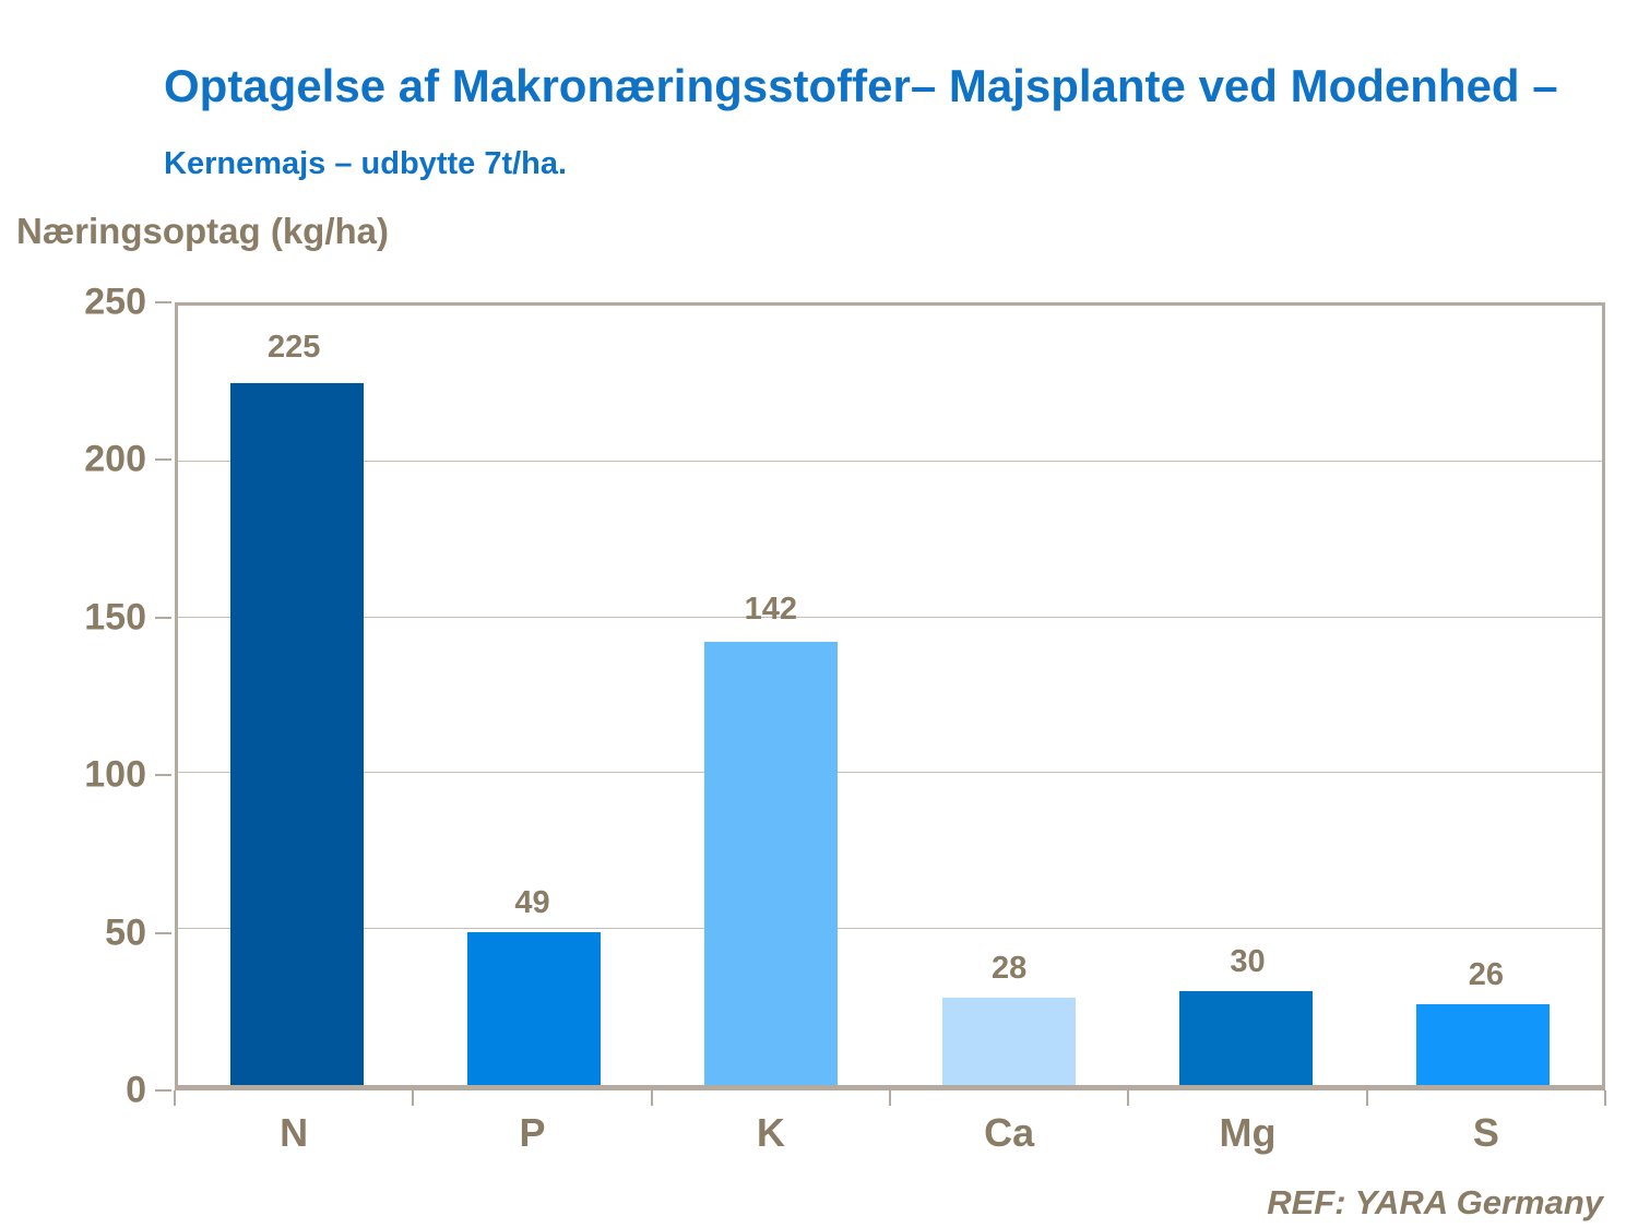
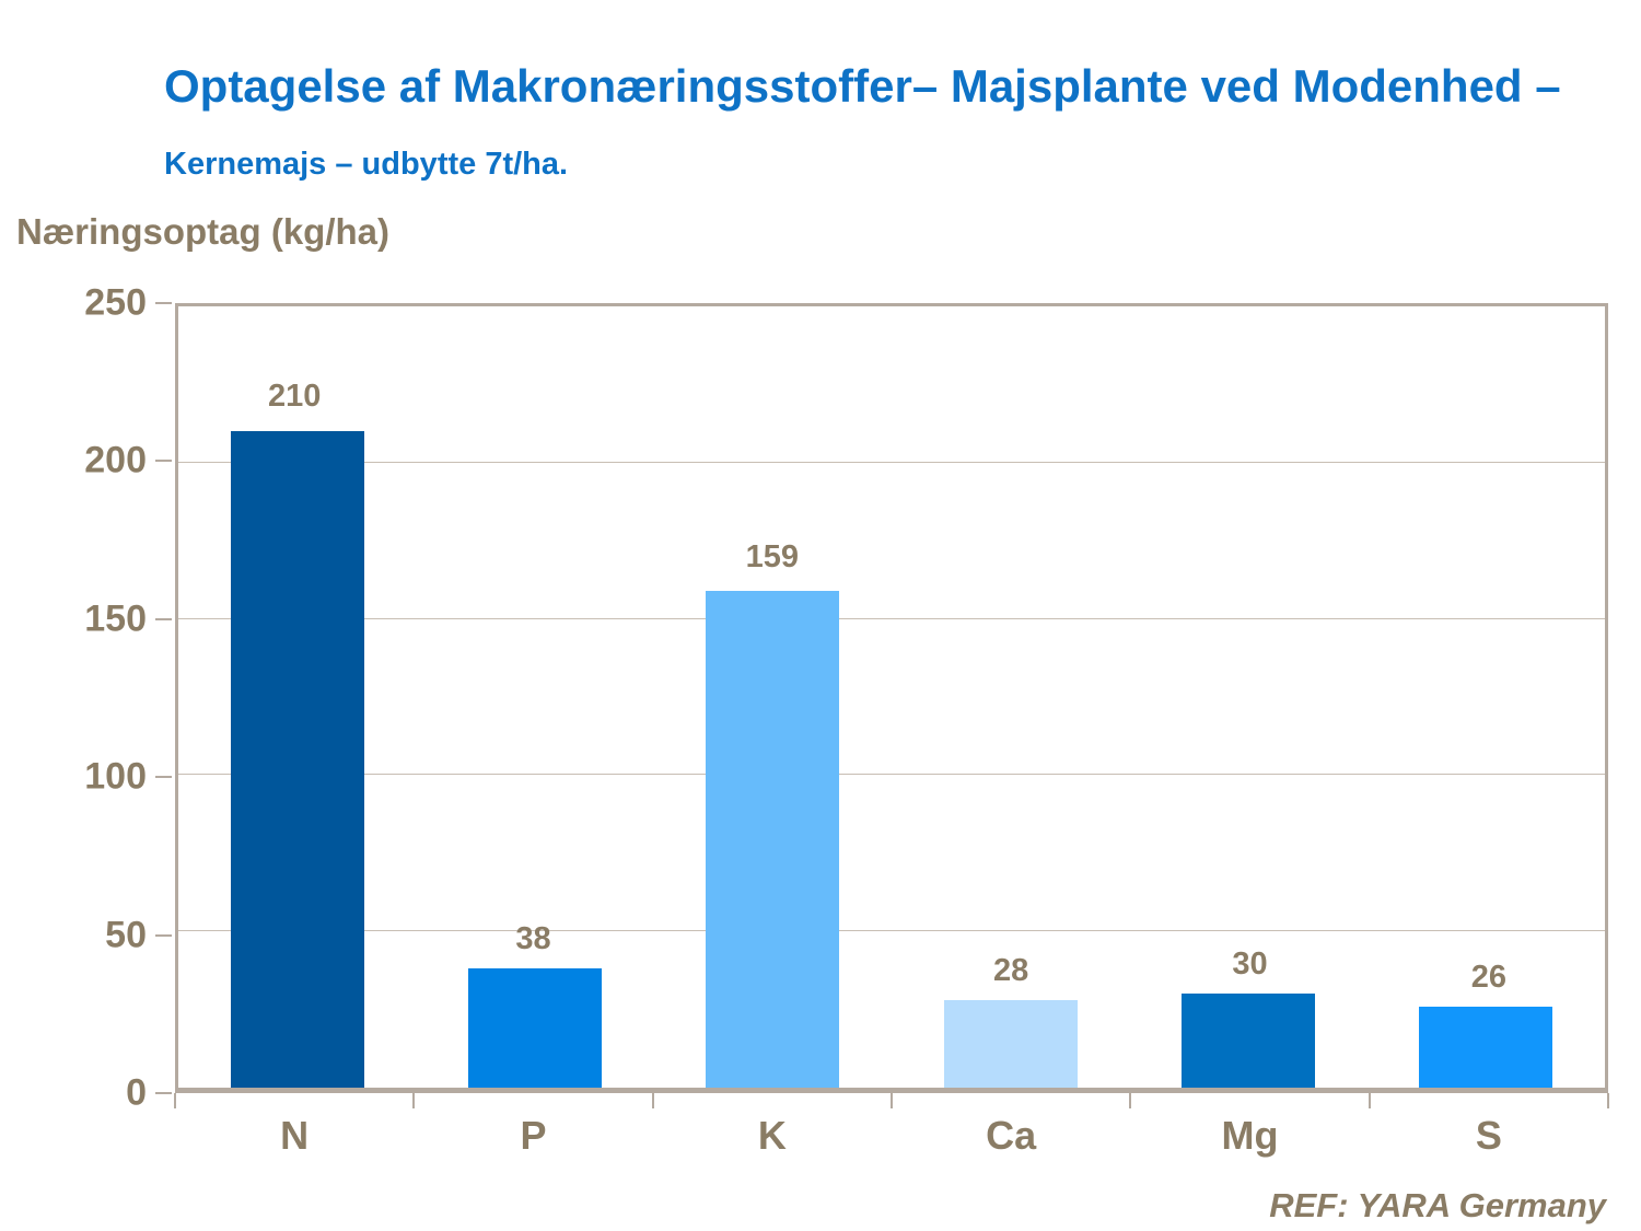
N: 225 -> 210
P: 49 -> 38
K: 142 -> 159
